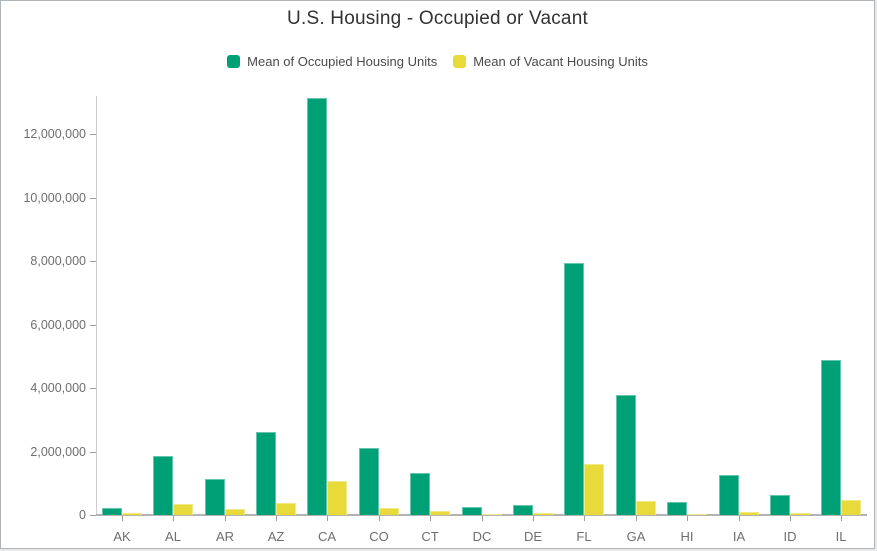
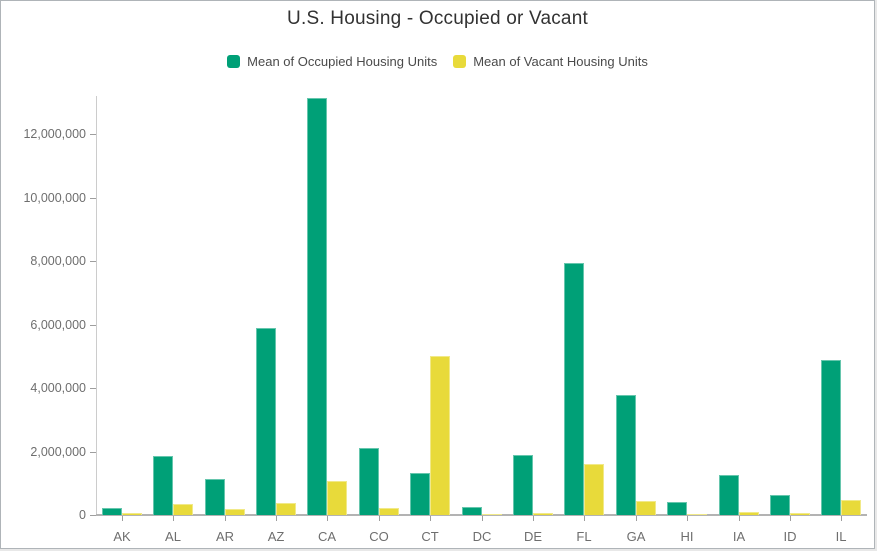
Mean of Occupied Housing Units/AZ: 2600000 -> 5900000
Mean of Vacant Housing Units/CT: 100000 -> 5000000
Mean of Occupied Housing Units/DE: 300000 -> 1900000
